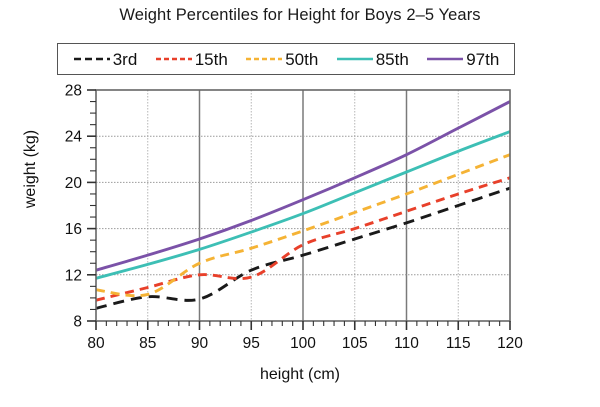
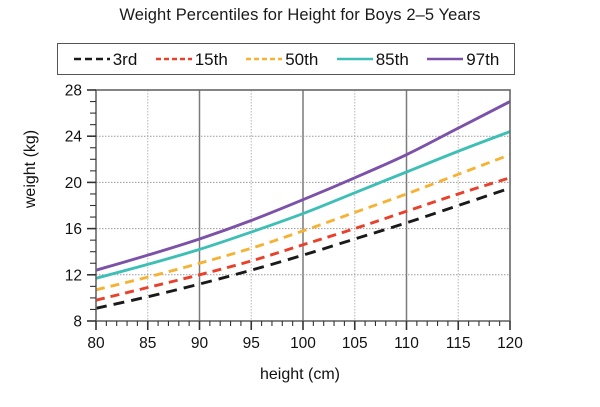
50th/85: 10.3 -> 11.8
3rd/90: 9.9 -> 11.2
15th/95: 11.8 -> 13.2
